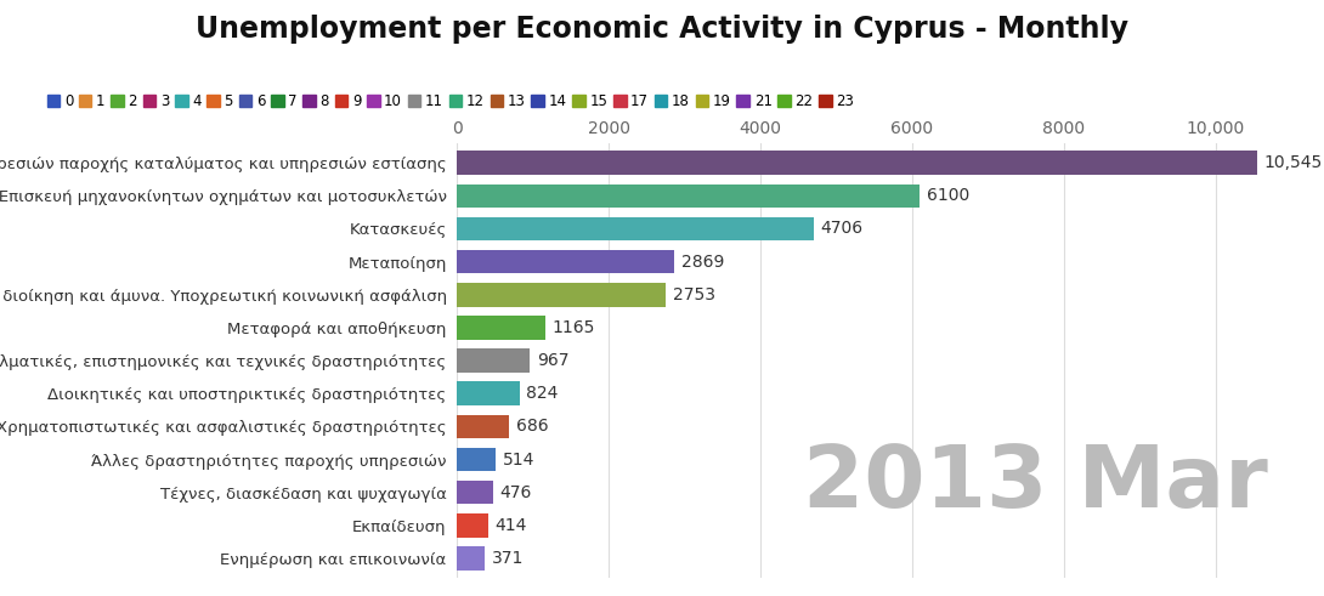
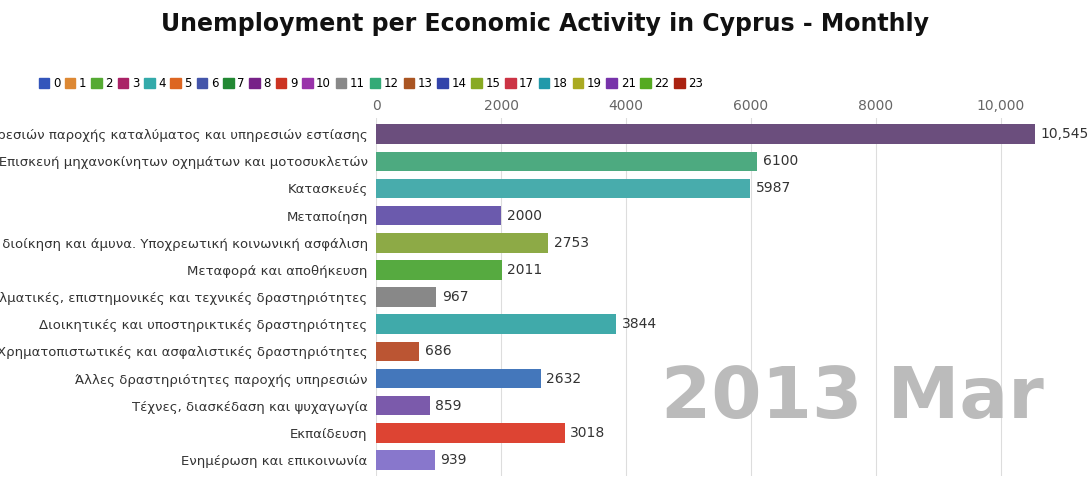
Κατασκευές: 4706 -> 5987
Μεταποίηση: 2869 -> 2000
Μεταφορά και αποθήκευση: 1165 -> 2011
Διοικητικές και υποστηρικτικές δραστηριότητες: 824 -> 3844
Άλλες δραστηριότητες παροχής υπηρεσιών: 514 -> 2632
Τέχνες, διασκέδαση και ψυχαγωγία: 476 -> 859
Εκπαίδευση: 414 -> 3018
Ενημέρωση και επικοινωνία: 371 -> 939
